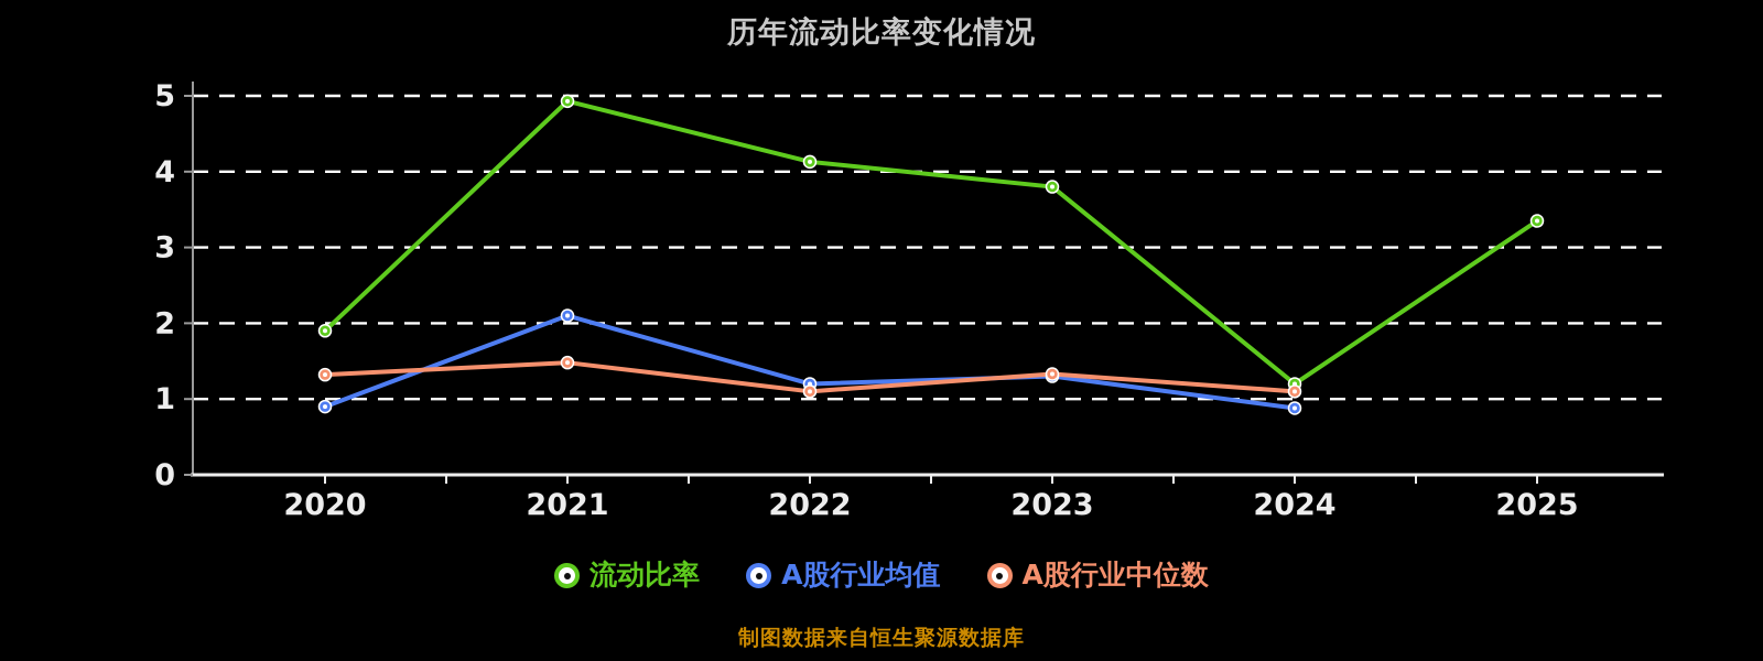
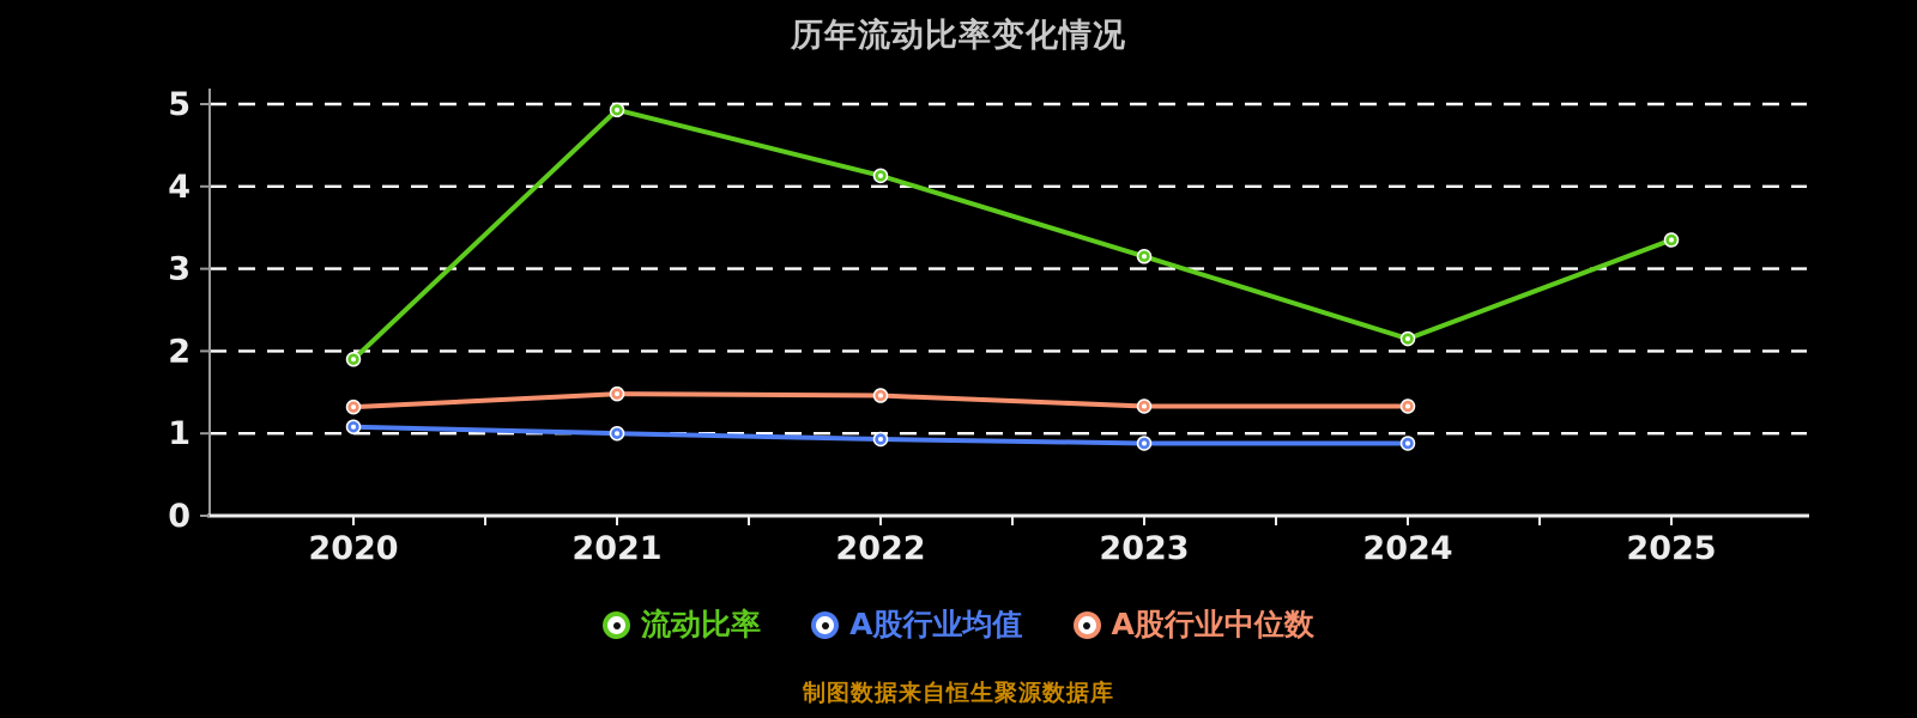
A股行业均值/2020: 0.9 -> 1.1
A股行业均值/2021: 2.1 -> 1.0
A股行业均值/2022: 1.2 -> 0.9
A股行业中位数/2022: 1.1 -> 1.5
流动比率/2023: 3.8 -> 3.1
A股行业均值/2023: 1.3 -> 0.9
流动比率/2024: 1.2 -> 2.1
A股行业中位数/2024: 1.1 -> 1.3
